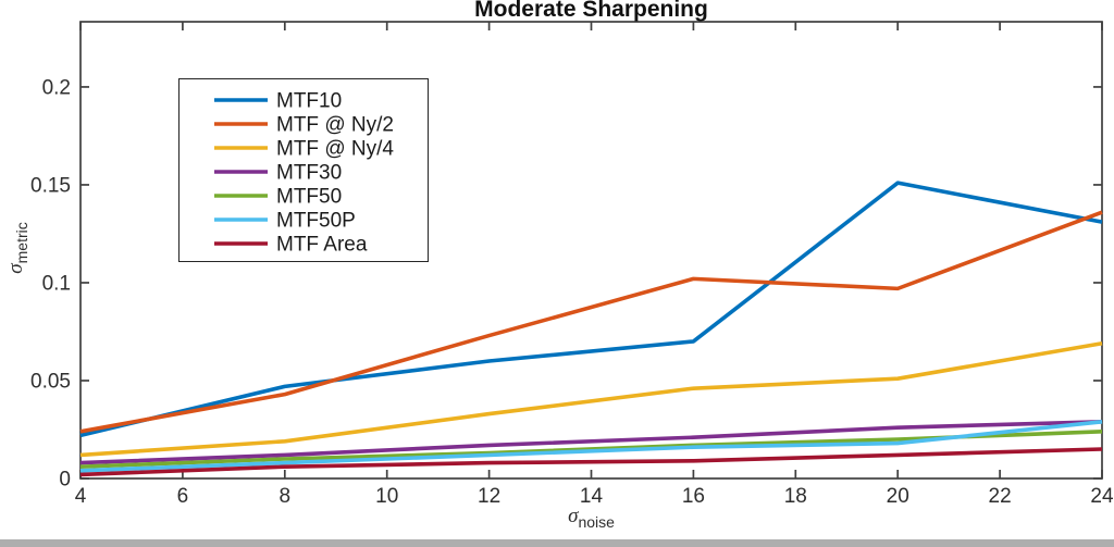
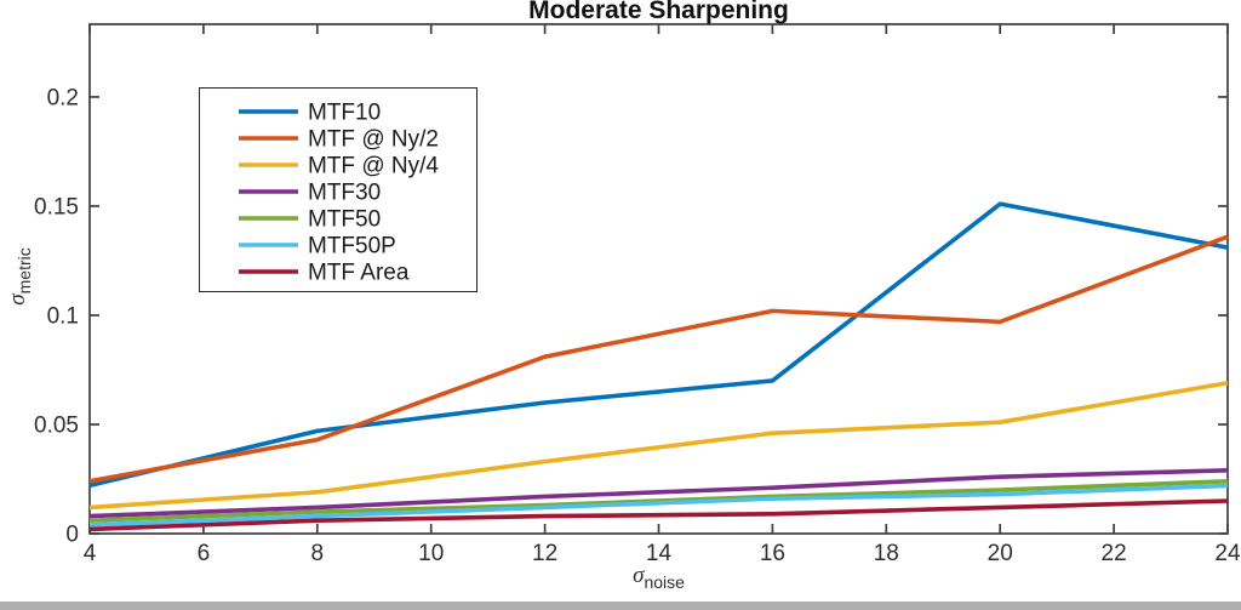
MTF @ Ny/2/12: 0.073 -> 0.081
MTF50P/24: 0.029 -> 0.022
